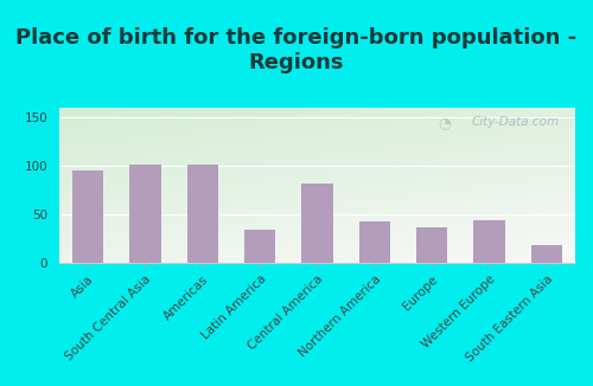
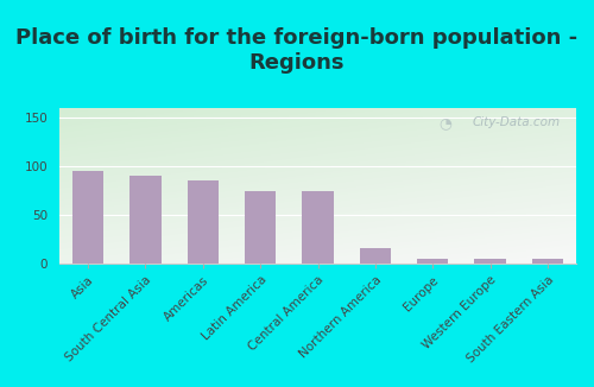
South Central Asia: 102 -> 91
Americas: 102 -> 86
Latin America: 34 -> 75
Central America: 82 -> 75
Northern America: 42 -> 16
Europe: 36 -> 4
Western Europe: 44 -> 4
South Eastern Asia: 18 -> 4
